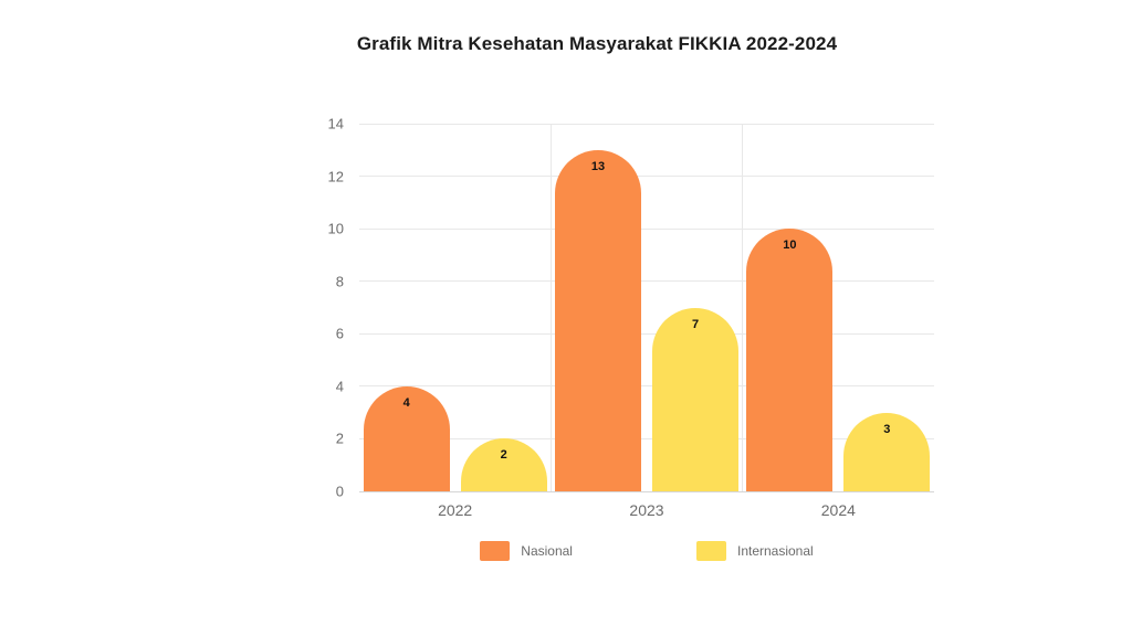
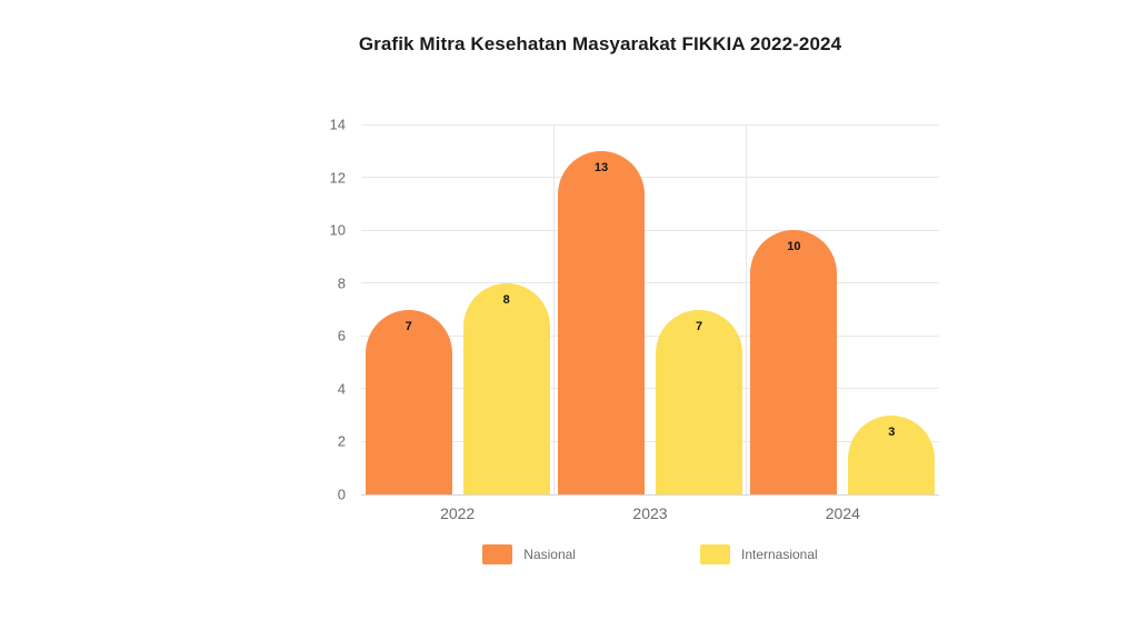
Nasional/2022: 4 -> 7
Internasional/2022: 2 -> 8
